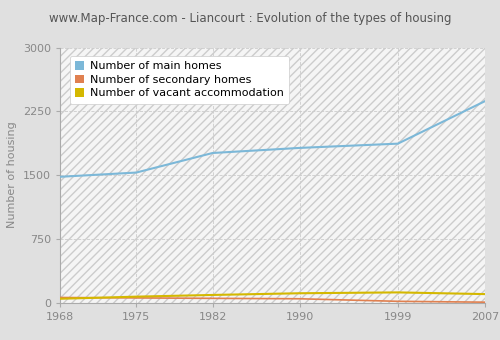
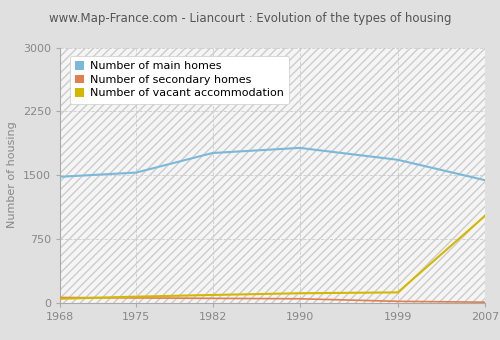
Number of main homes/1999: 1870 -> 1680
Number of main homes/2007: 2370 -> 1440
Number of vacant accommodation/2007: 100 -> 1020
